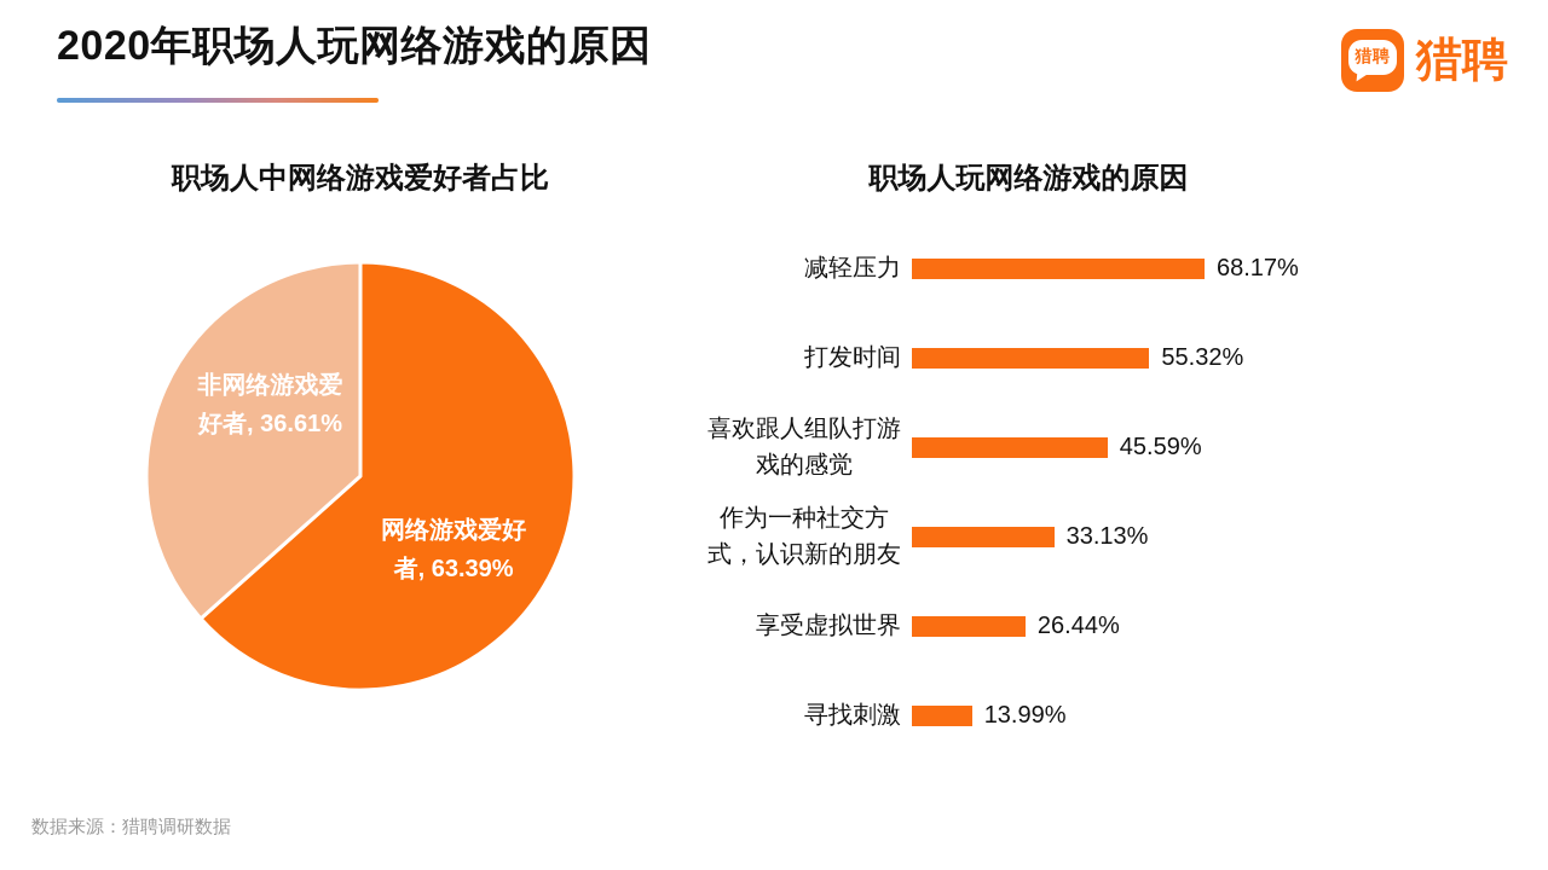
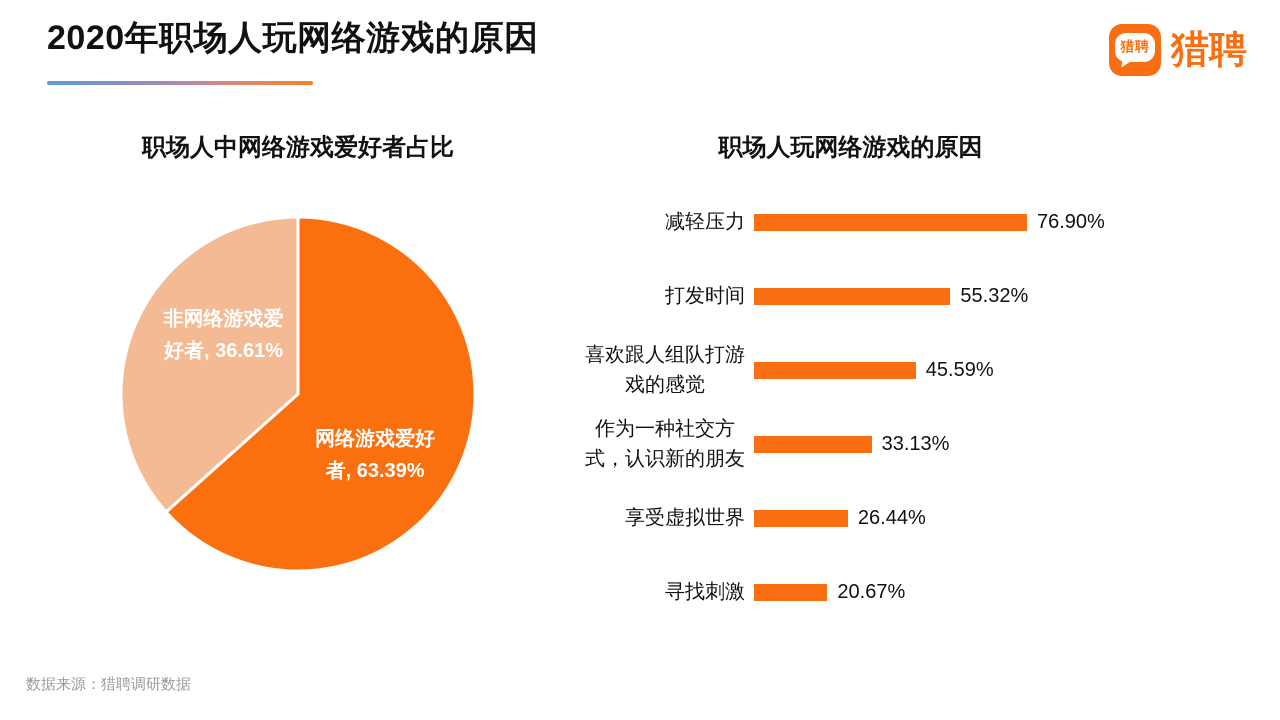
职场人玩网络游戏的原因/减轻压力: 68.17% -> 76.90%
职场人玩网络游戏的原因/寻找刺激: 13.99% -> 20.67%
